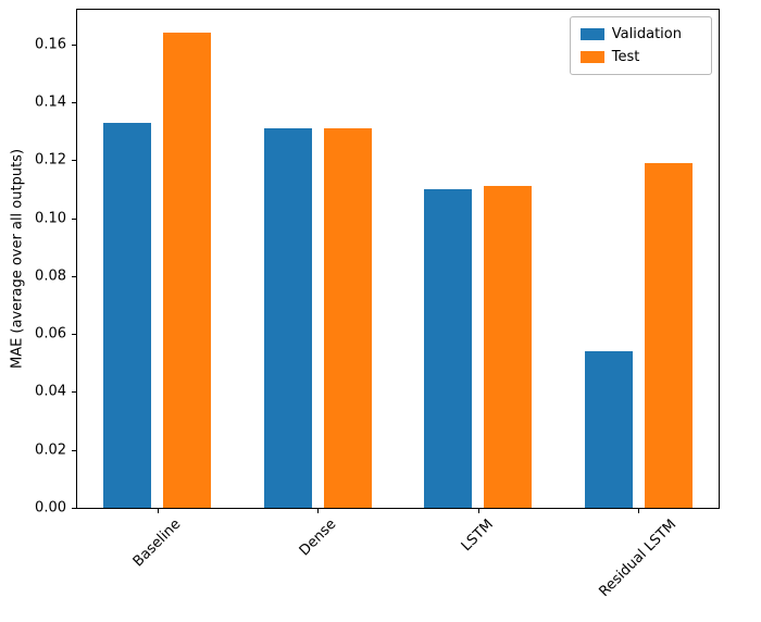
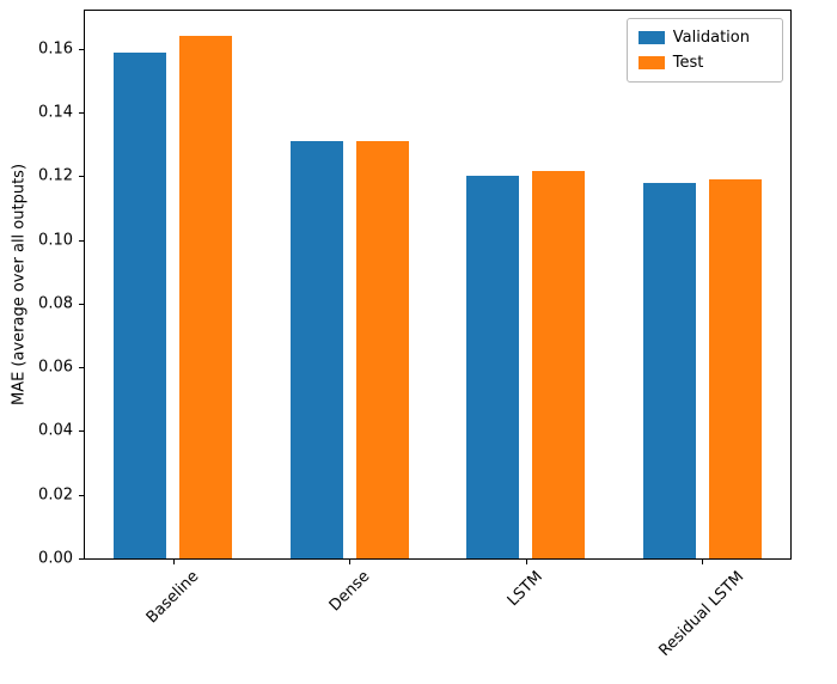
Validation/Baseline: 0.133 -> 0.159
Validation/LSTM: 0.110 -> 0.120
Test/LSTM: 0.111 -> 0.121
Validation/Residual LSTM: 0.054 -> 0.118
